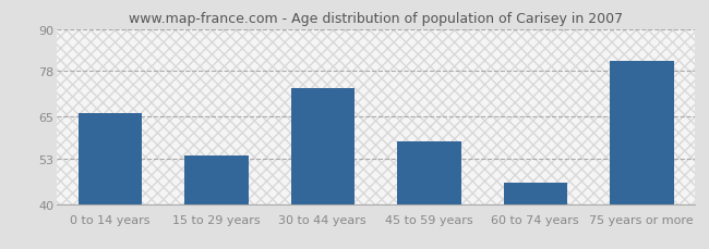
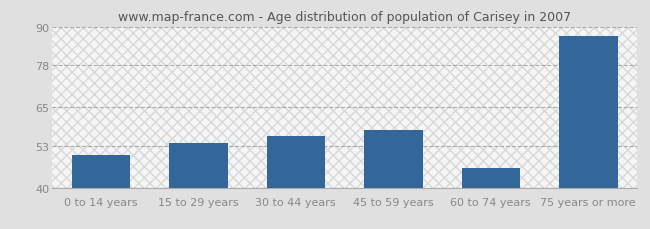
0 to 14 years: 66 -> 50
30 to 44 years: 73 -> 56
75 years or more: 81 -> 87
